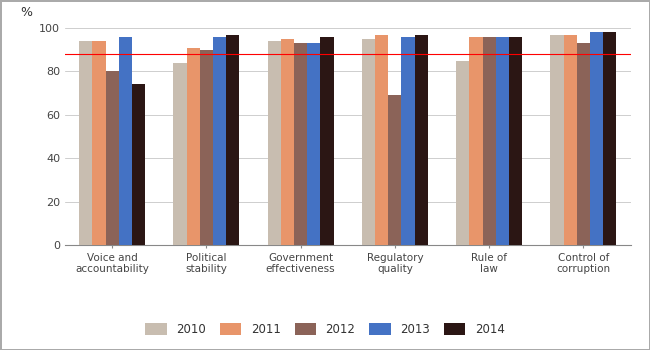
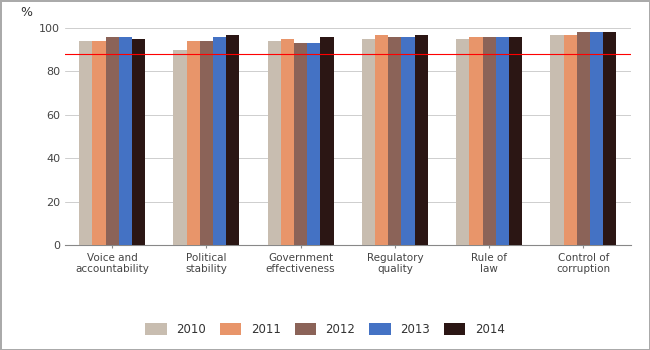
2012/Voice and accountability: 80 -> 96
2014/Voice and accountability: 74 -> 95
2010/Political stability: 84 -> 90
2011/Political stability: 91 -> 94
2012/Political stability: 90 -> 94
2012/Regulatory quality: 69 -> 96
2010/Rule of law: 85 -> 95
2012/Control of corruption: 93 -> 98
